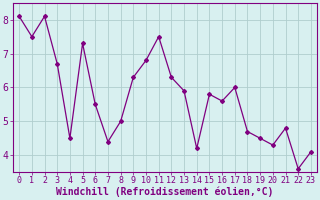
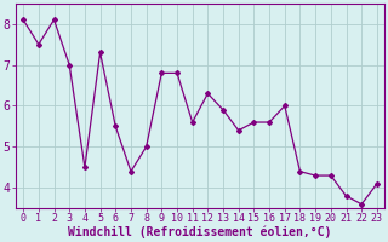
3: 6.7 -> 7.0
9: 6.3 -> 6.8
11: 7.5 -> 5.6
14: 4.2 -> 5.4
15: 5.8 -> 5.6
18: 4.7 -> 4.4
19: 4.5 -> 4.3
21: 4.8 -> 3.8
